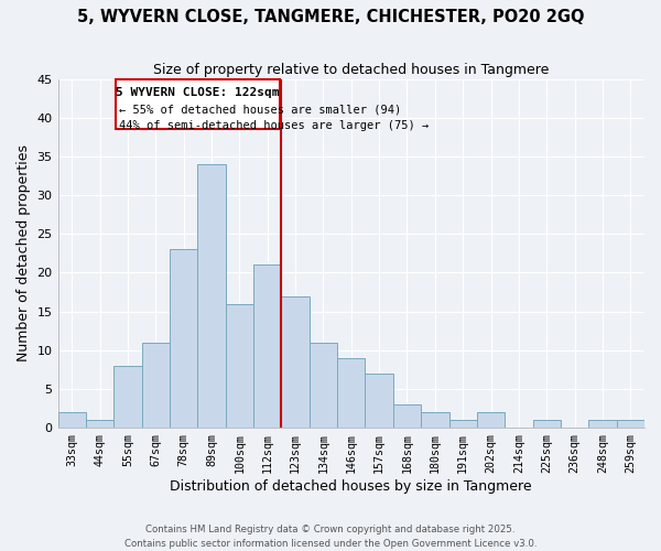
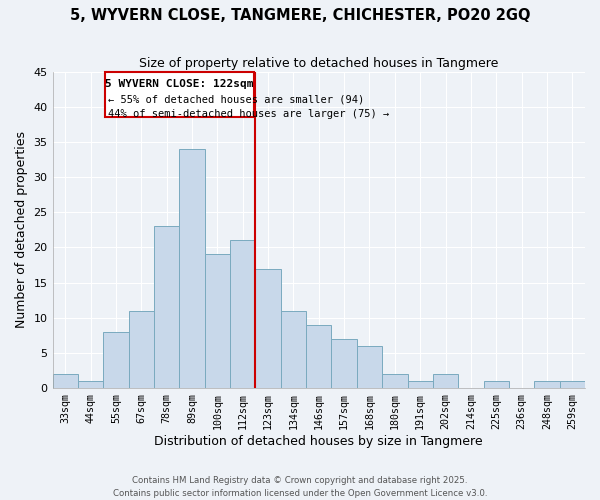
100sqm: 16 -> 19
168sqm: 3 -> 6
